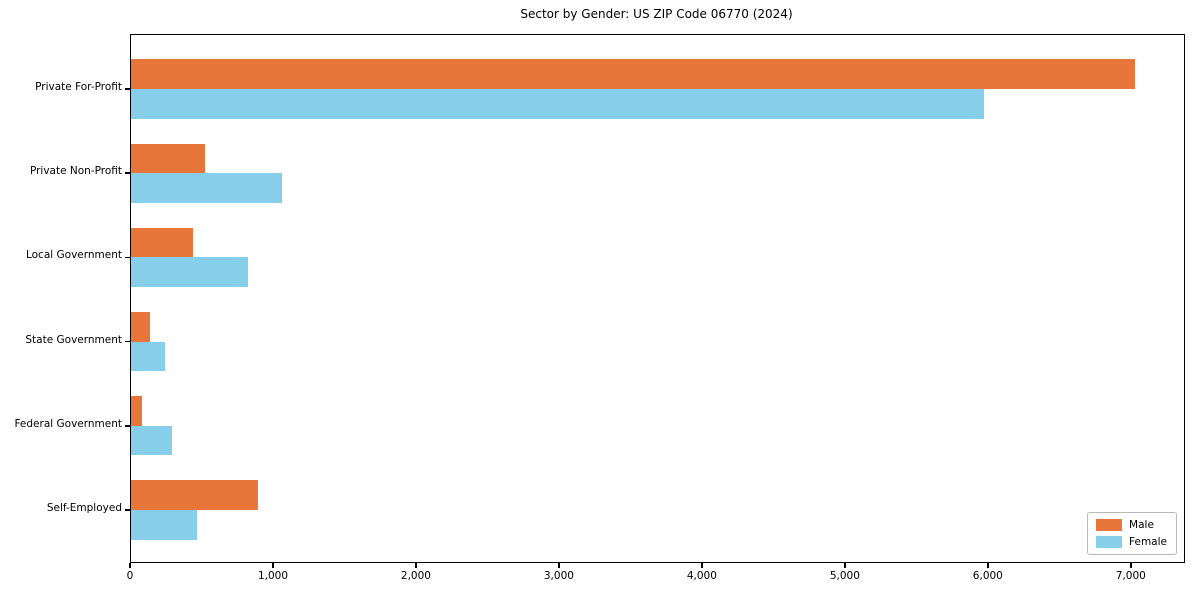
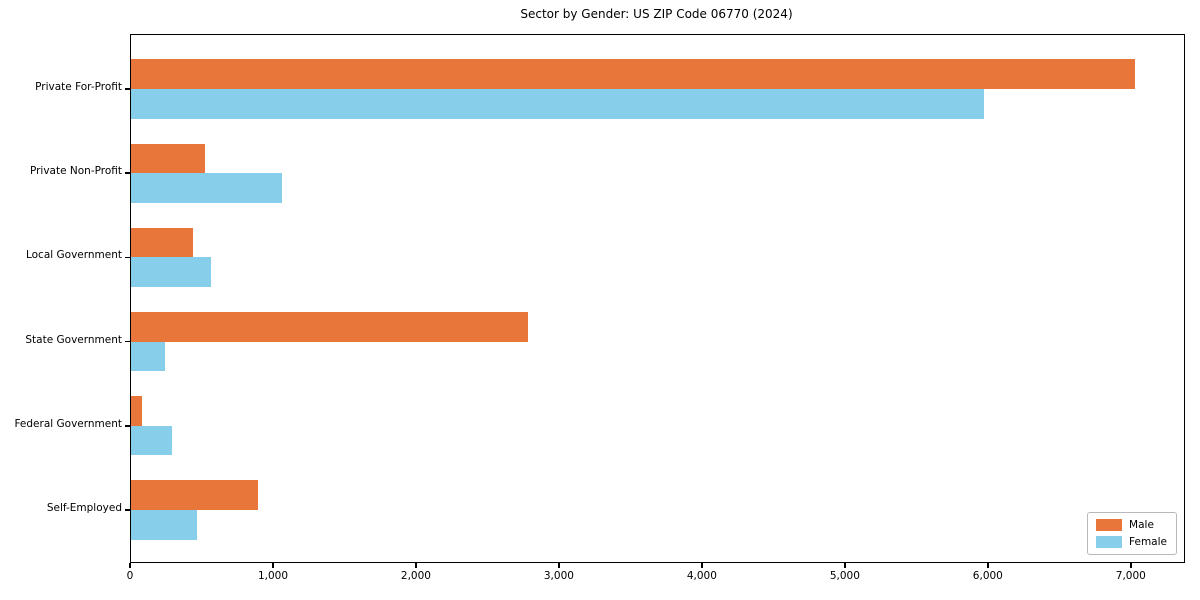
Female/Local Government: 820 -> 560
Male/State Government: 130 -> 2780
